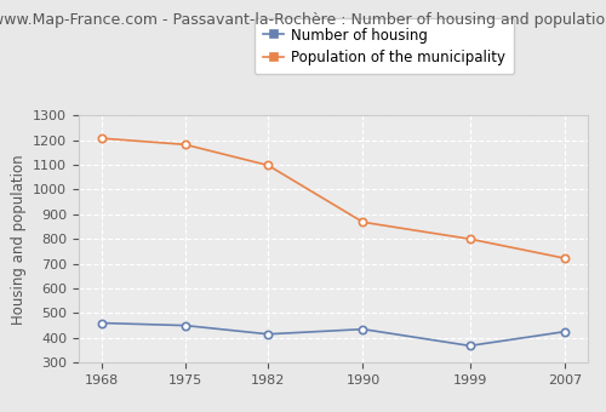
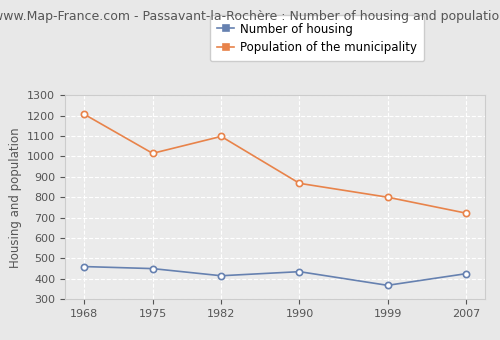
Population of the municipality/1975: 1182 -> 1015
